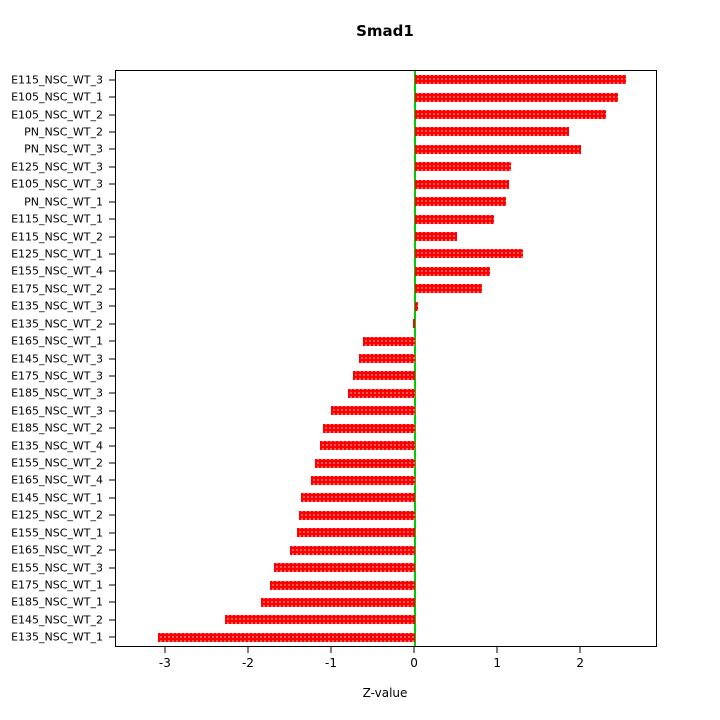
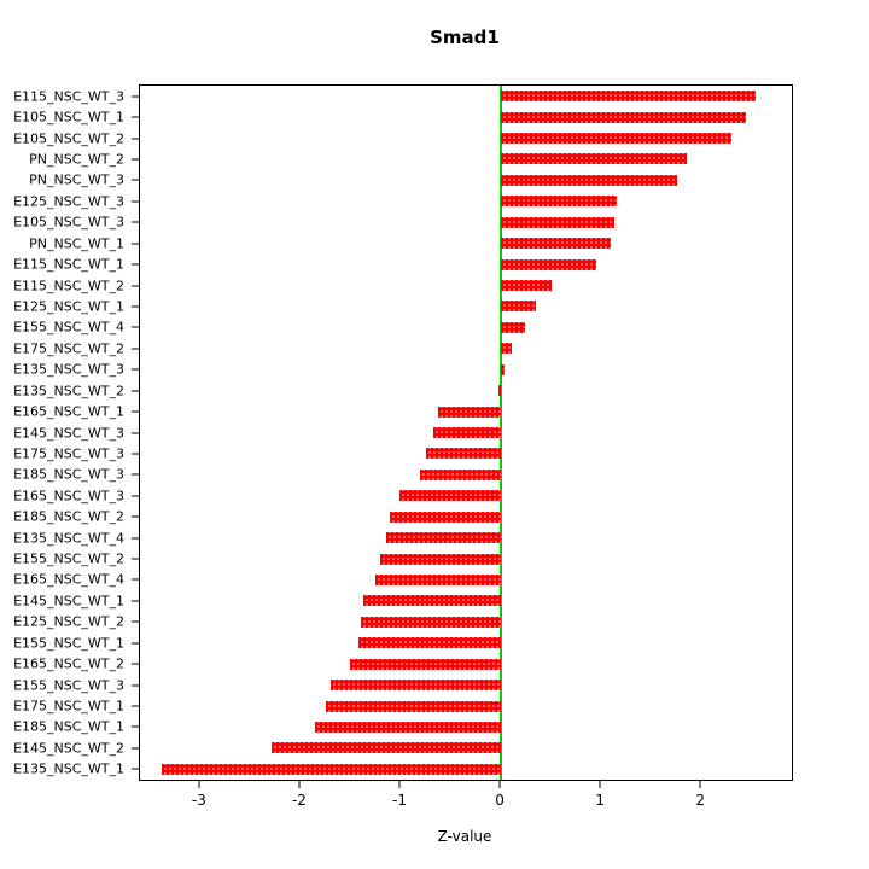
PN_NSC_WT_3: 2.0 -> 1.8
E125_NSC_WT_1: 1.3 -> 0.3
E155_NSC_WT_4: 0.9 -> 0.2
E175_NSC_WT_2: 0.8 -> 0.1
E135_NSC_WT_1: -3.1 -> -3.4
